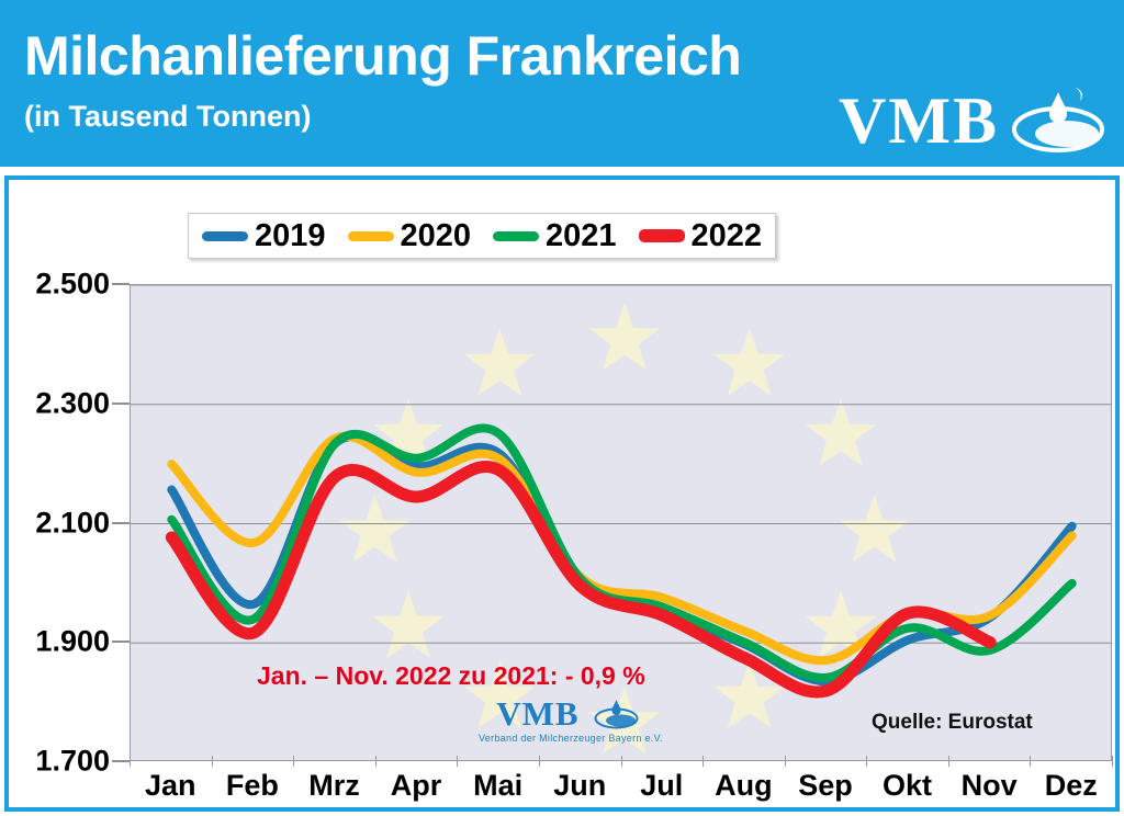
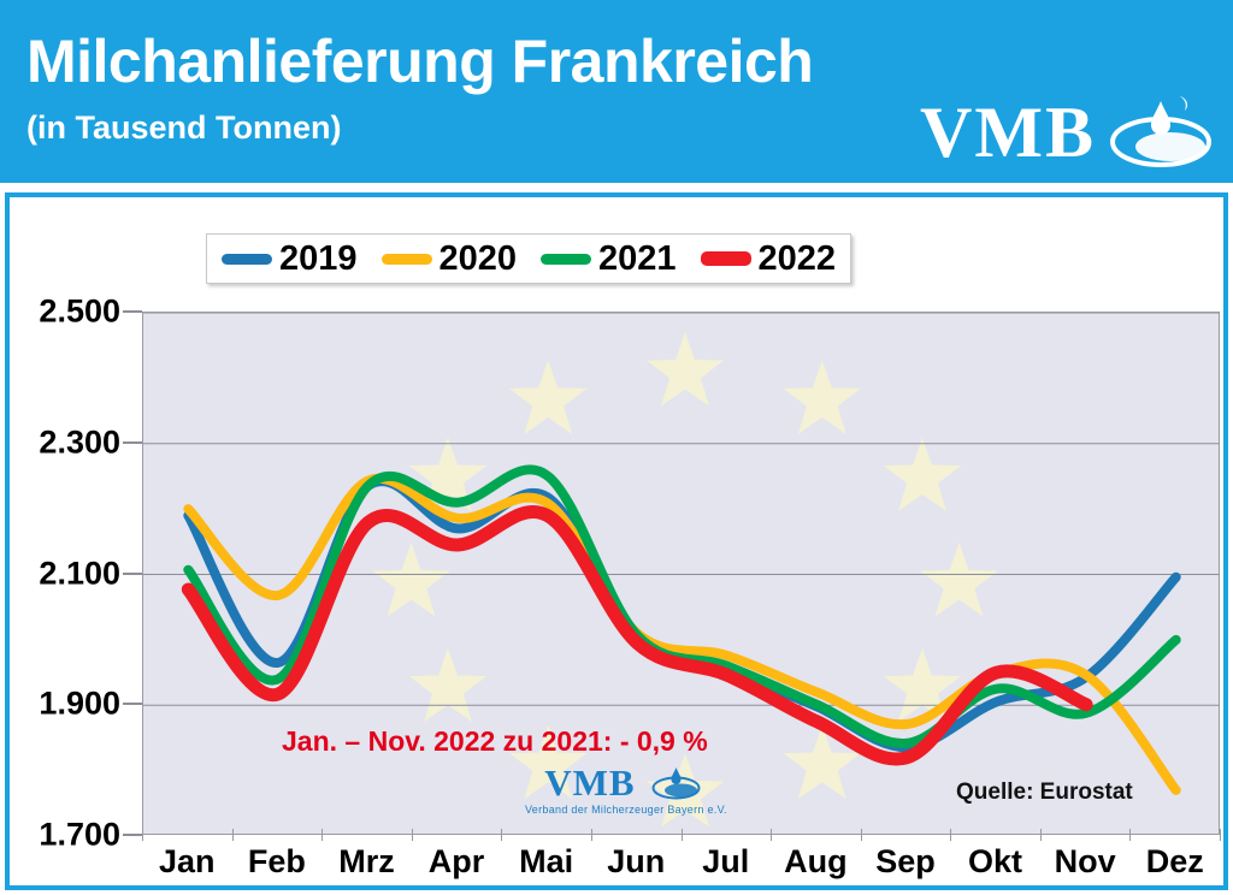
2019/Jan: 2160 -> 2190
2019/Apr: 2200 -> 2170
2020/Dez: 2080 -> 1770
